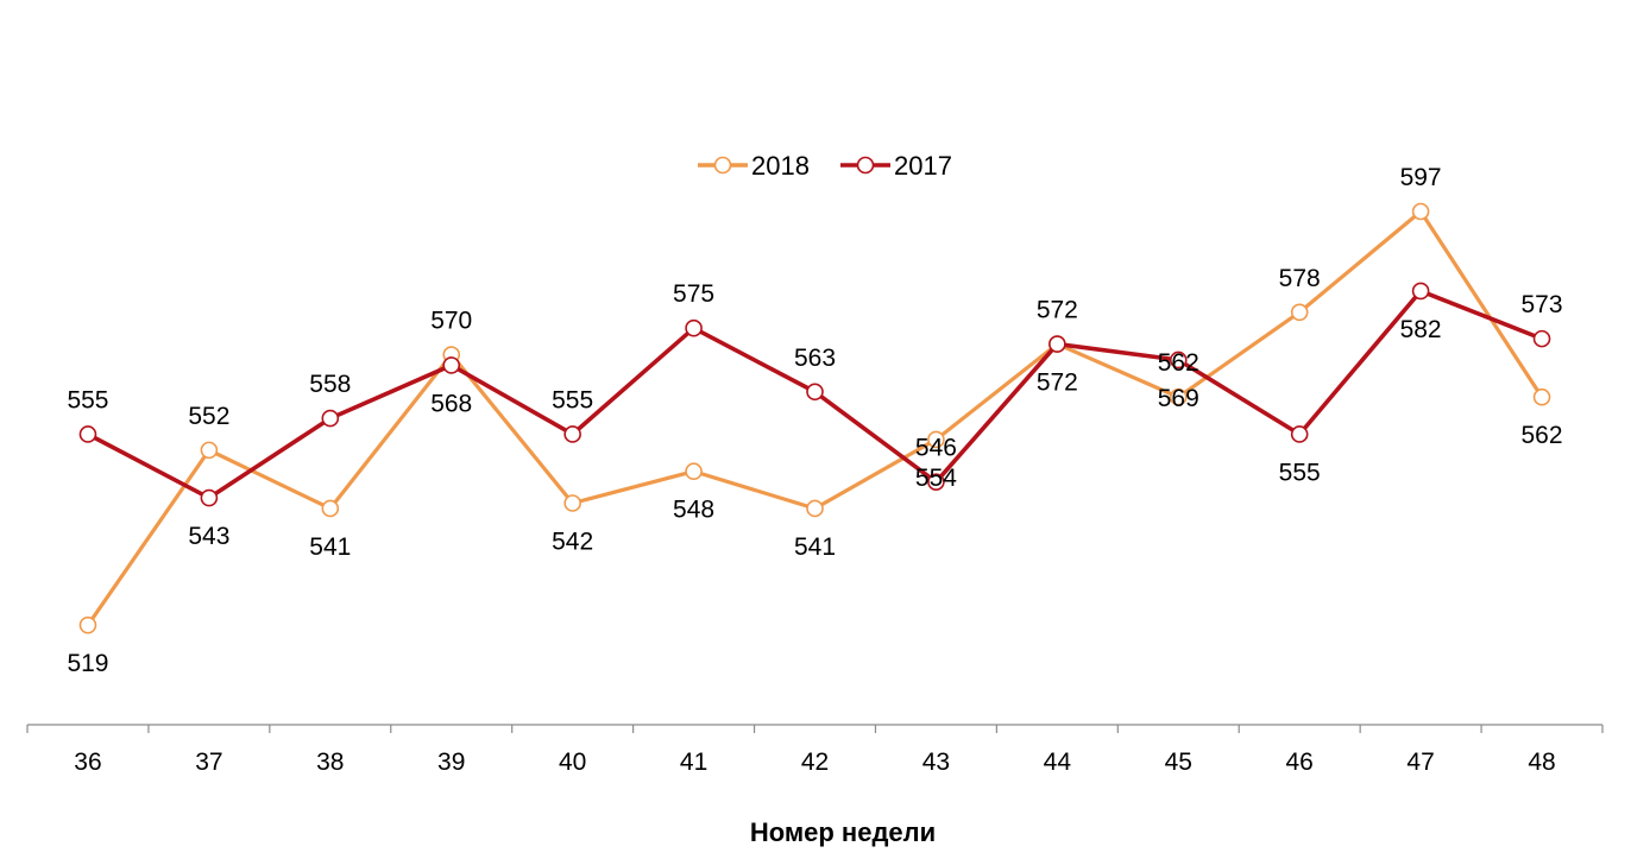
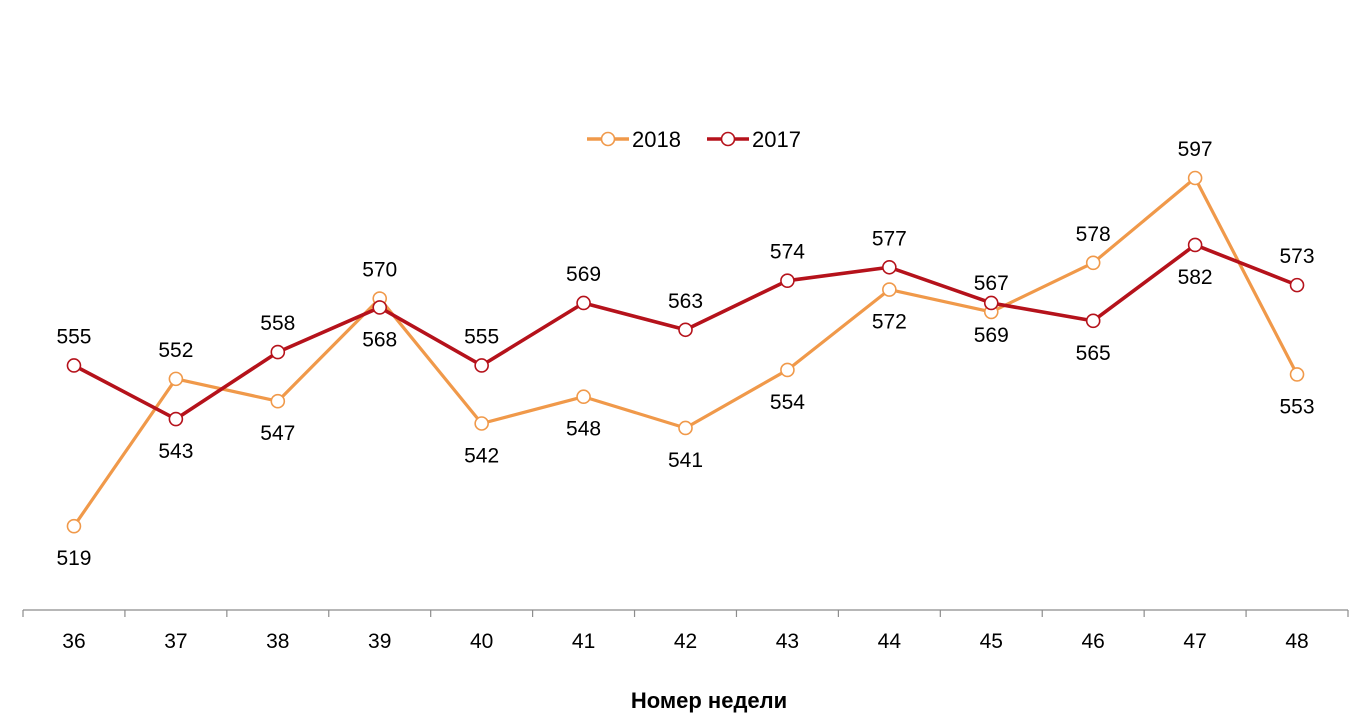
2018/38: 541 -> 547
2017/41: 575 -> 569
2017/43: 546 -> 574
2017/44: 572 -> 577
2018/45: 562 -> 567
2017/46: 555 -> 565
2018/48: 562 -> 553
